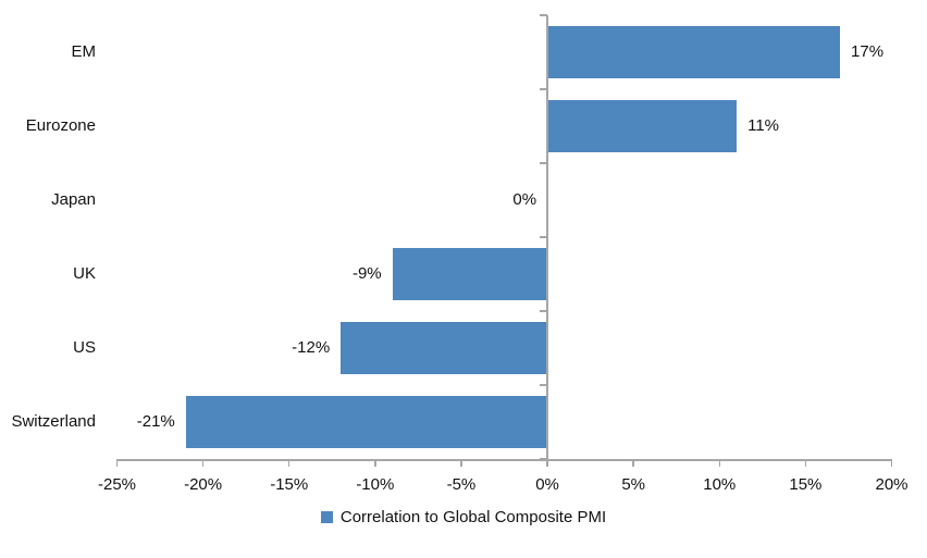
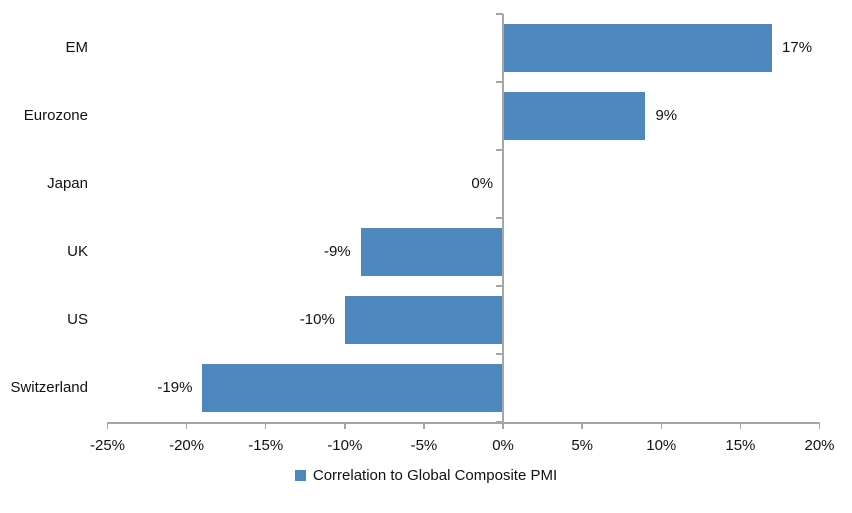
Eurozone: 11% -> 9%
US: -12% -> -10%
Switzerland: -21% -> -19%
